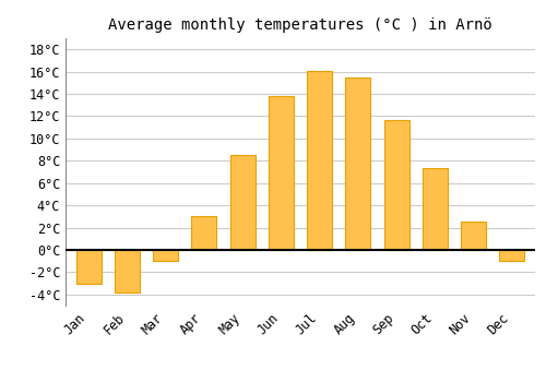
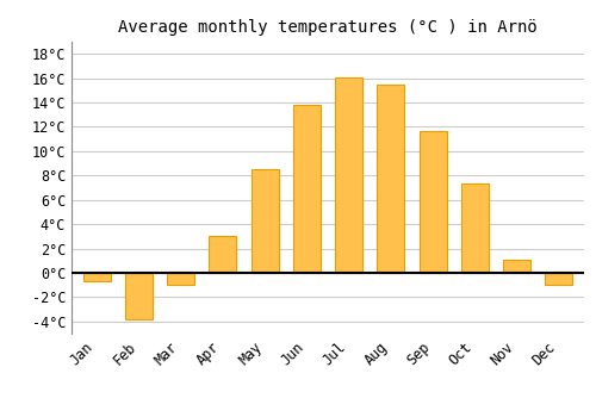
Jan: -3.0°C -> -0.7°C
Nov: 2.5°C -> 1.1°C
